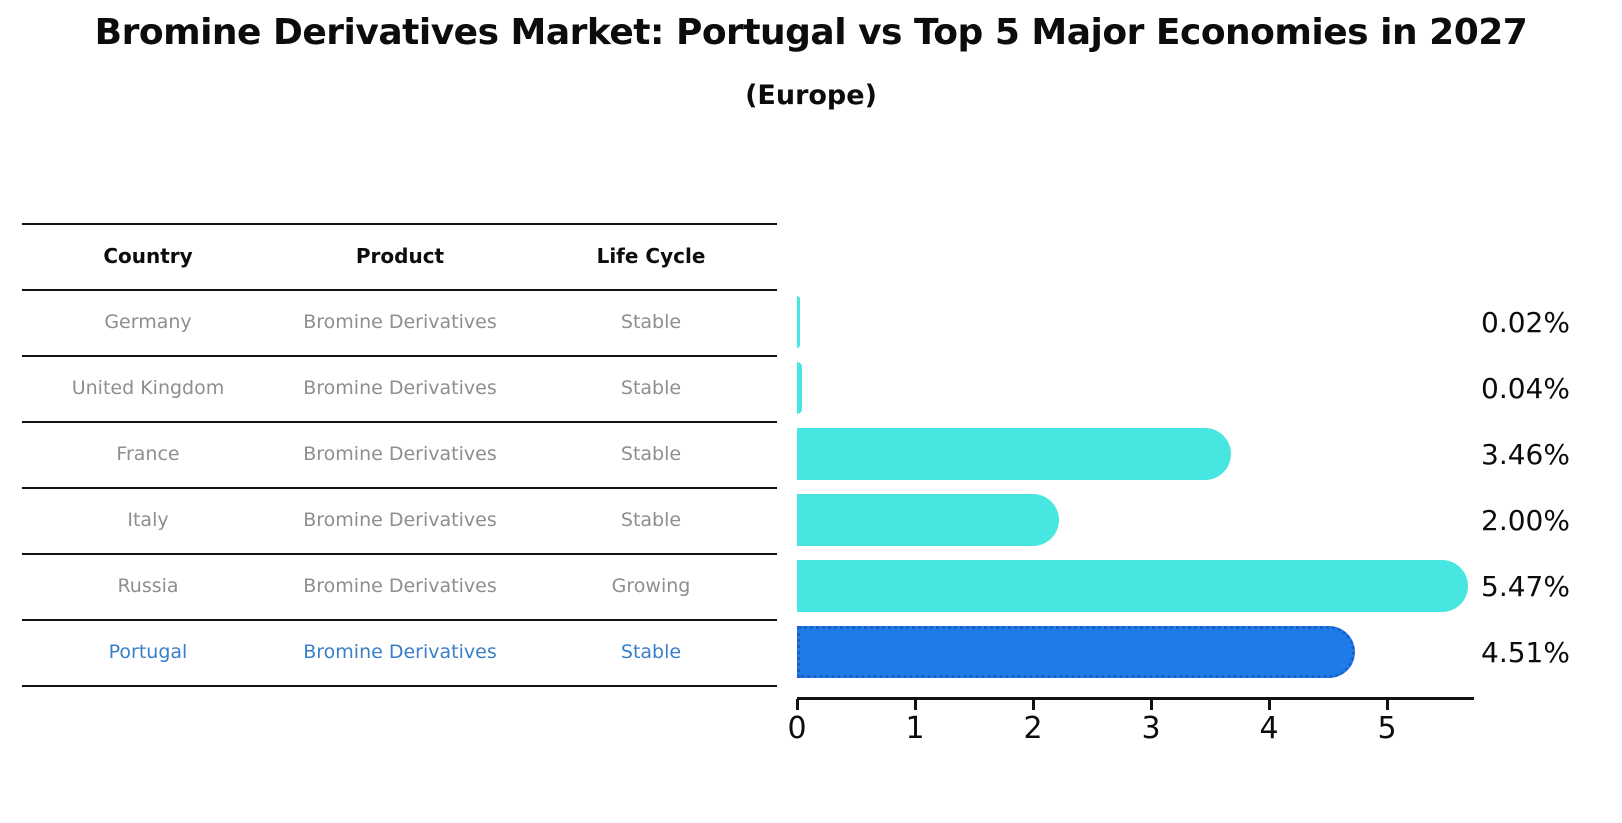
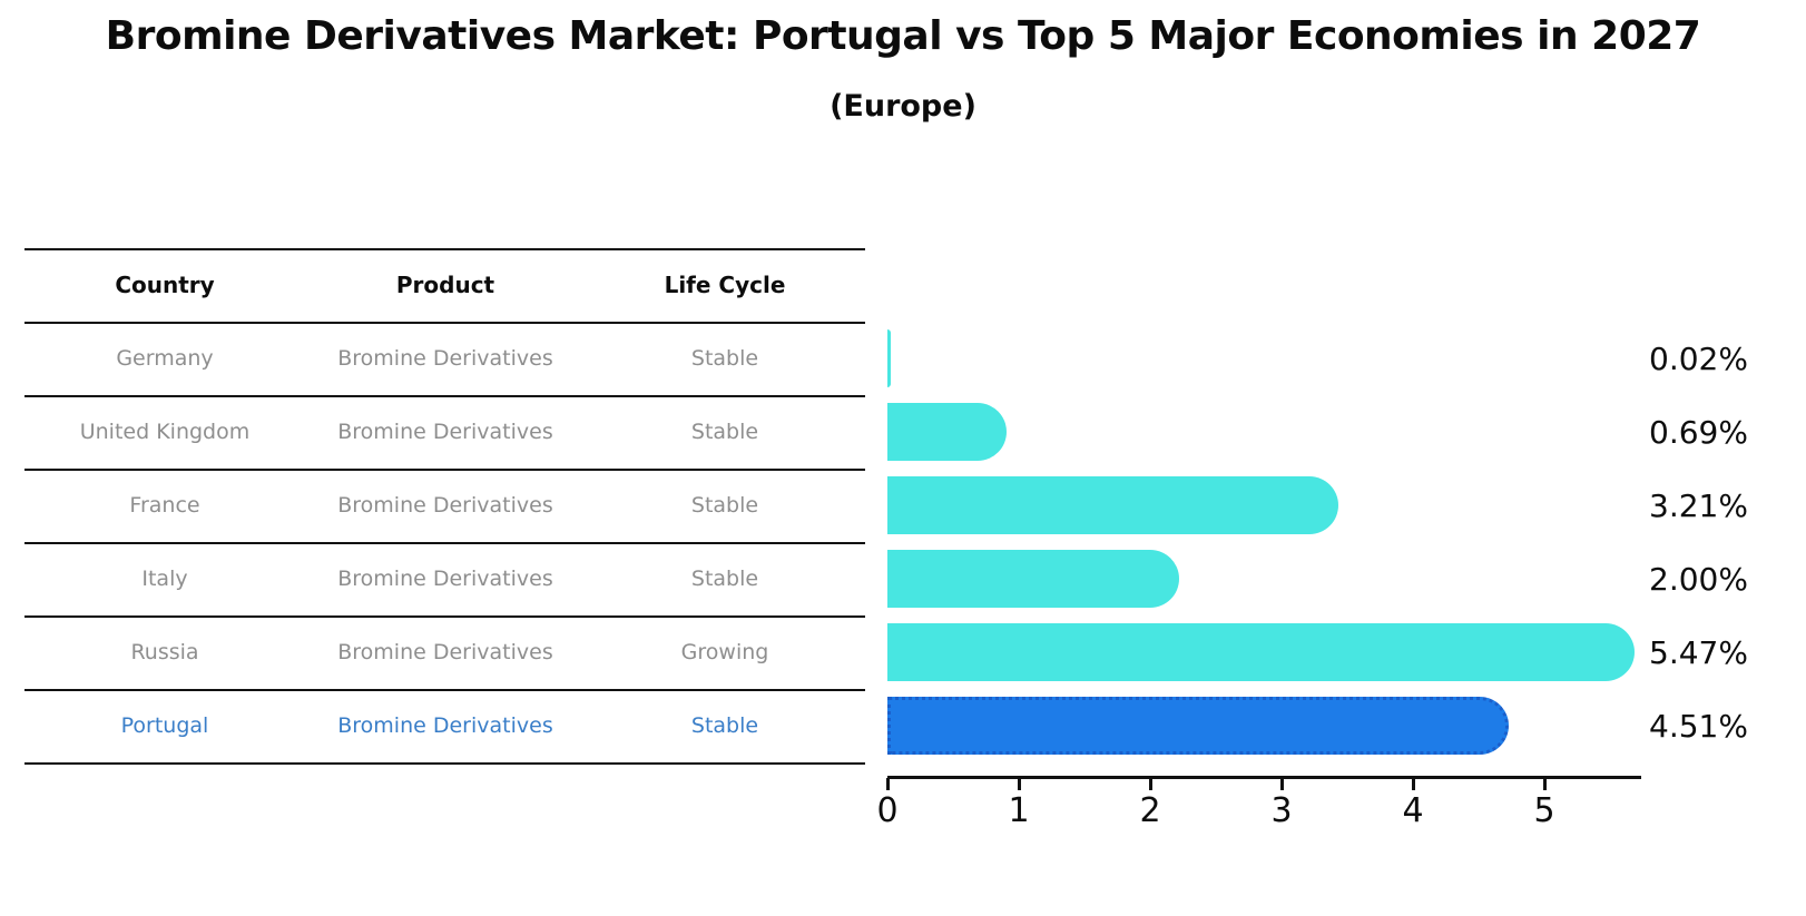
United Kingdom: 0.04% -> 0.69%
France: 3.46% -> 3.21%
